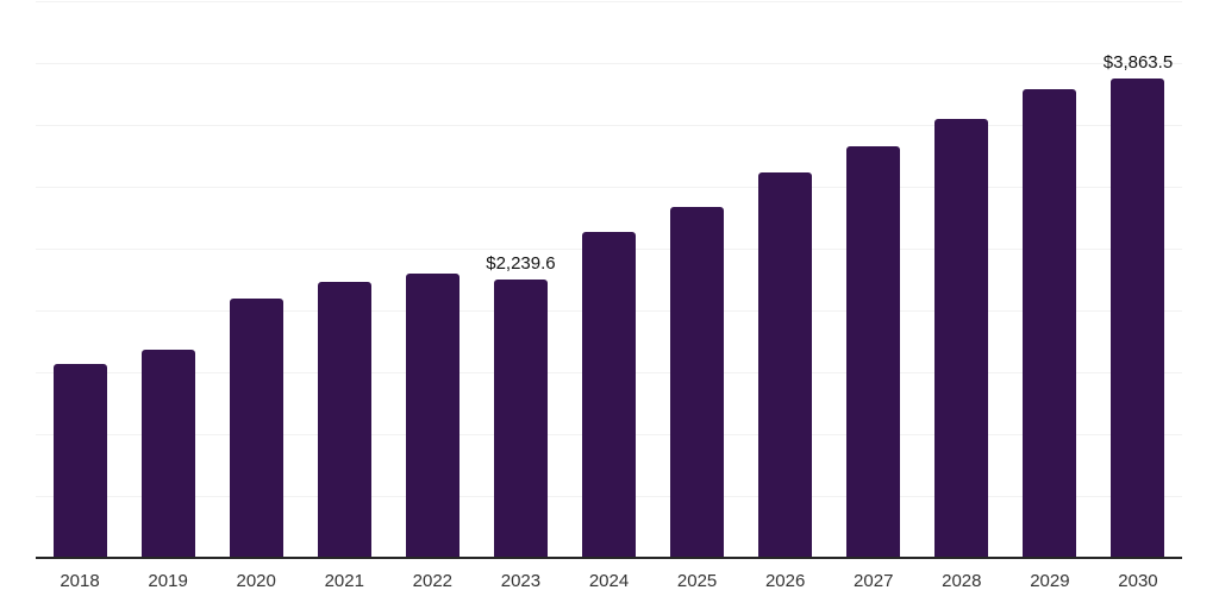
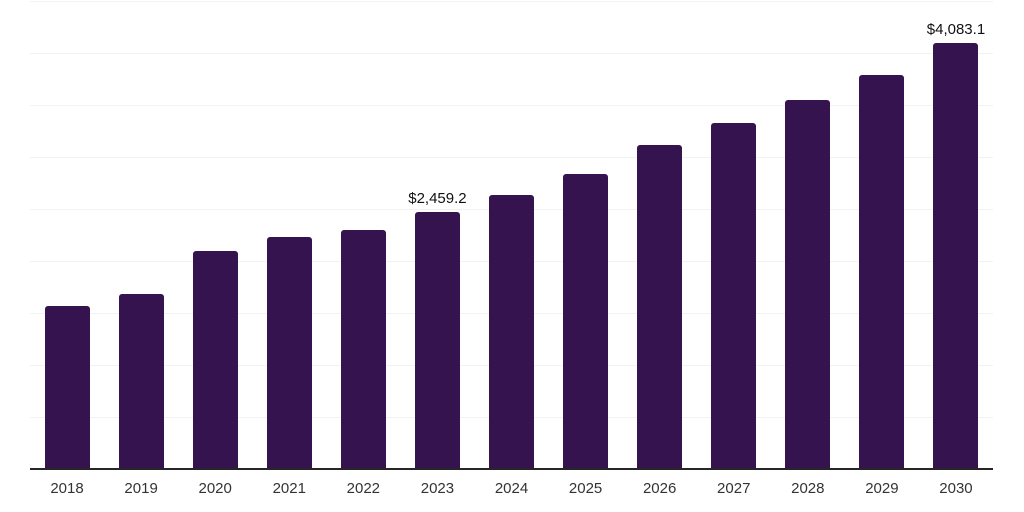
2023: $2,239.6 -> $2,459.2
2030: $3,863.5 -> $4,083.1
